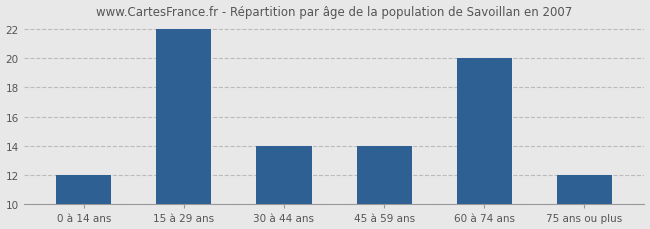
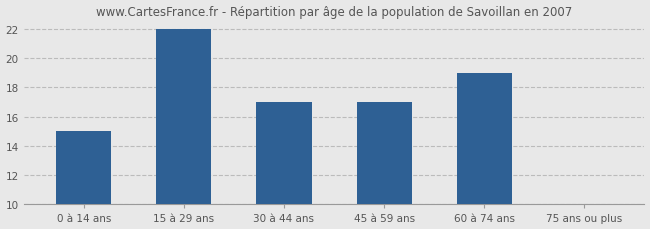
0 à 14 ans: 12 -> 15
30 à 44 ans: 14 -> 17
45 à 59 ans: 14 -> 17
60 à 74 ans: 20 -> 19
75 ans ou plus: 12 -> 10
